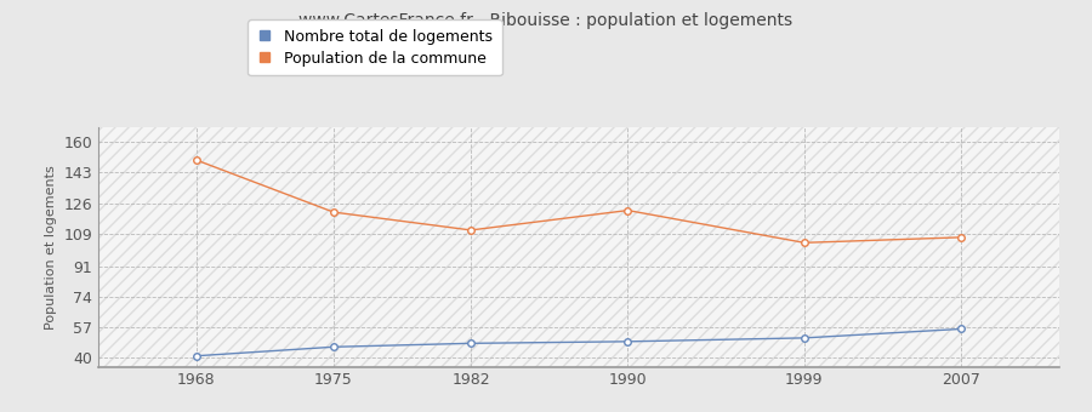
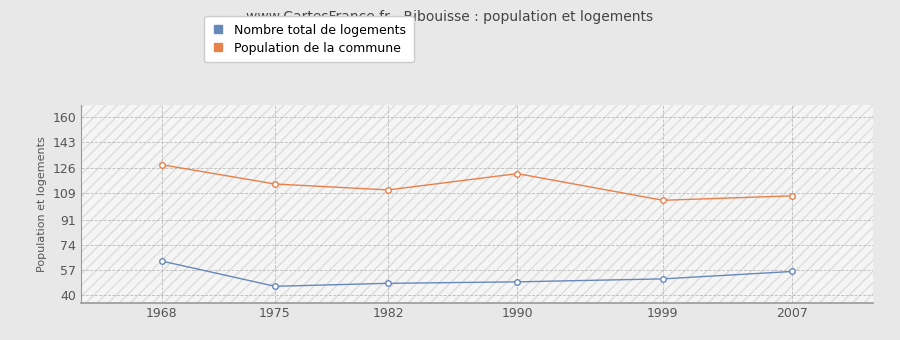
Nombre total de logements/1968: 41 -> 63
Population de la commune/1968: 150 -> 128
Population de la commune/1975: 121 -> 115
